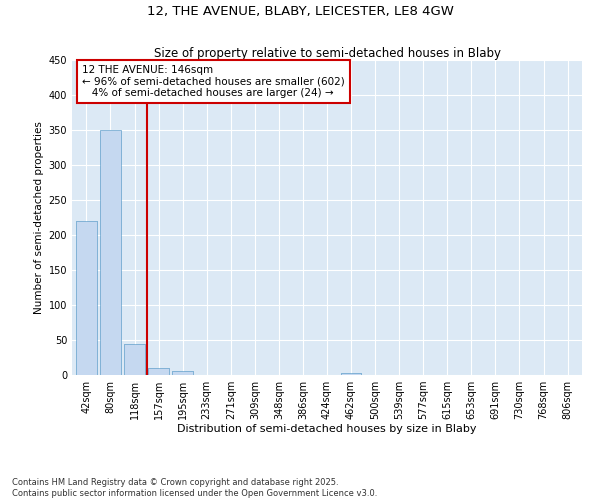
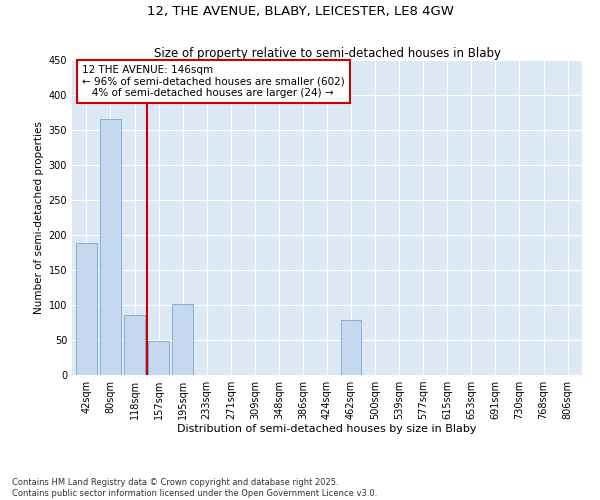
42sqm: 220 -> 188
80sqm: 350 -> 366
118sqm: 45 -> 86
157sqm: 10 -> 48
195sqm: 6 -> 102
462sqm: 3 -> 78
